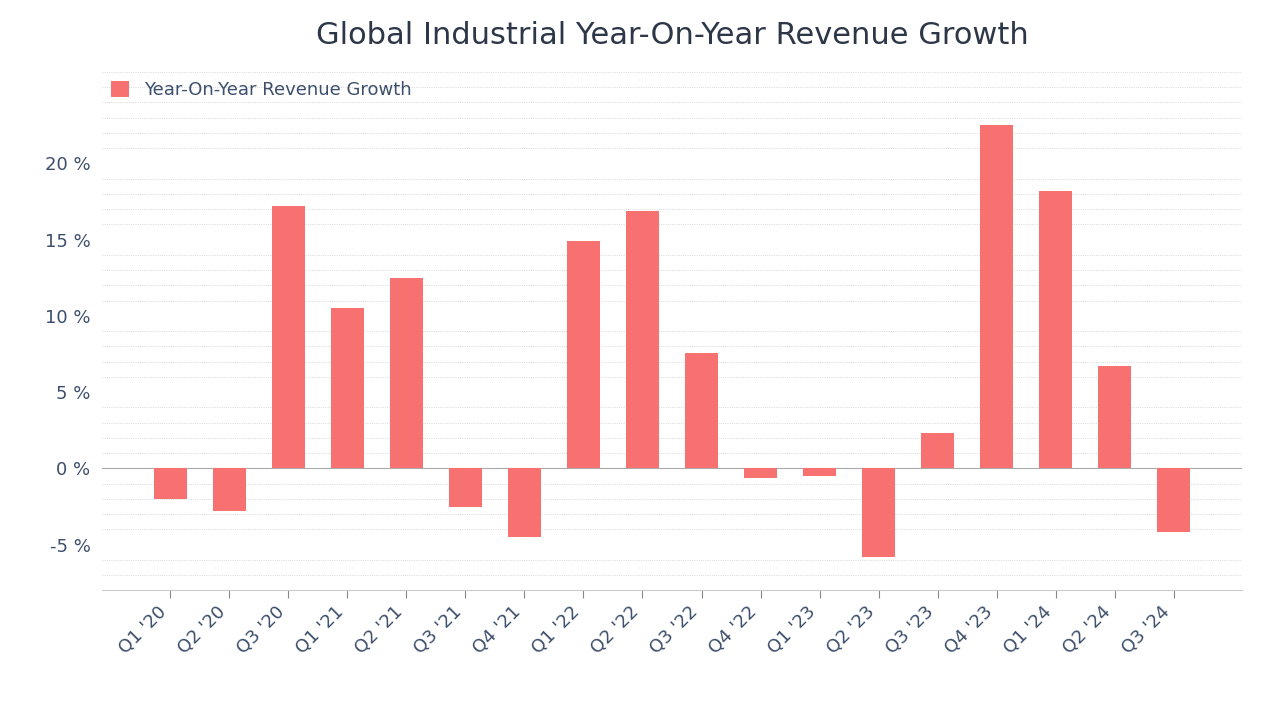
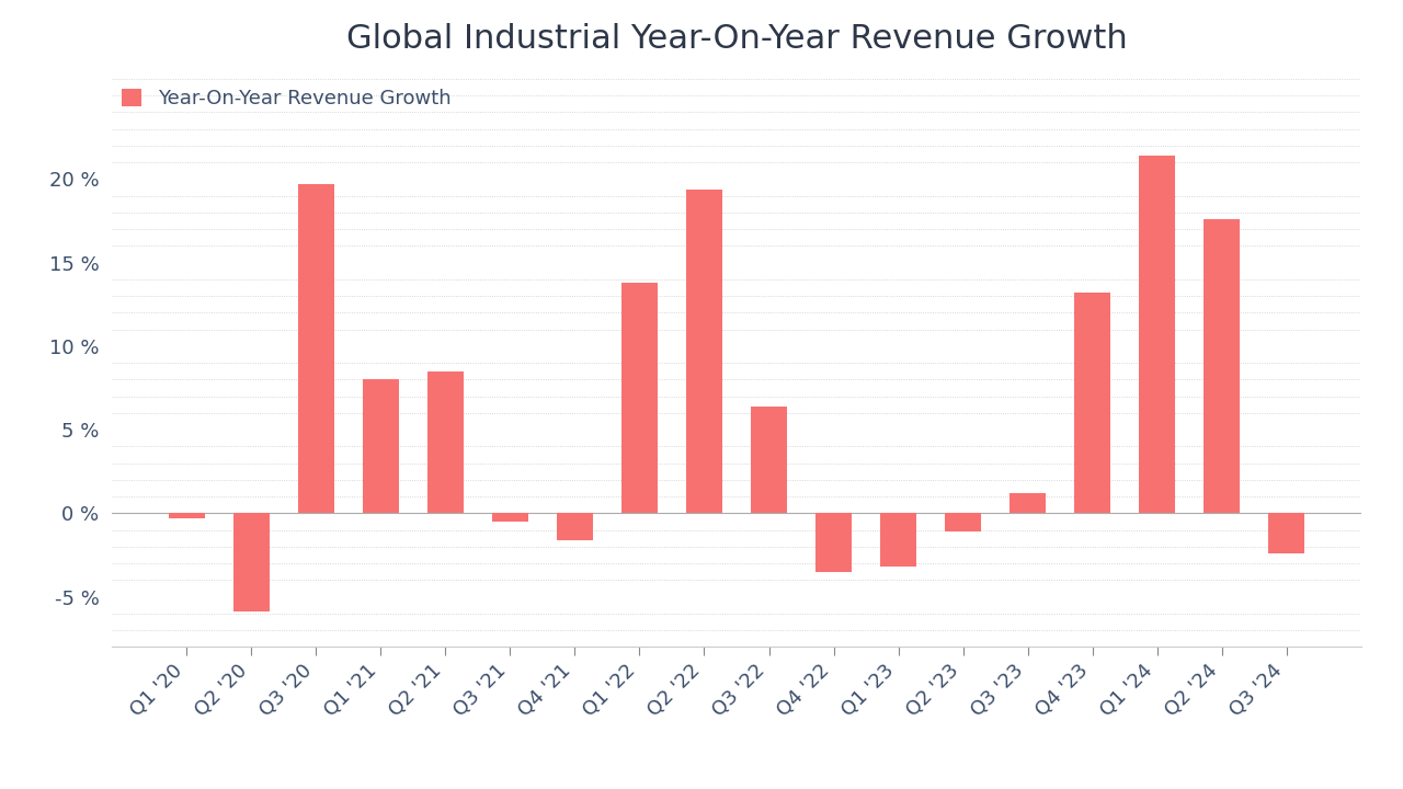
Q1 '20: -2.0 % -> -0.3 %
Q2 '20: -2.8 % -> -5.9 %
Q3 '20: 17.2 % -> 19.7 %
Q1 '21: 10.5 % -> 8.0 %
Q2 '21: 12.5 % -> 8.5 %
Q3 '21: -2.5 % -> -0.5 %
Q4 '21: -4.5 % -> -1.6 %
Q1 '22: 14.9 % -> 13.8 %
Q2 '22: 16.9 % -> 19.4 %
Q3 '22: 7.6 % -> 6.4 %
Q4 '22: -0.6 % -> -3.5 %
Q1 '23: -0.5 % -> -3.2 %
Q2 '23: -5.8 % -> -1.1 %
Q3 '23: 2.3 % -> 1.2 %
Q4 '23: 22.5 % -> 13.2 %
Q1 '24: 18.2 % -> 21.4 %
Q2 '24: 6.7 % -> 17.6 %
Q3 '24: -4.2 % -> -2.4 %
